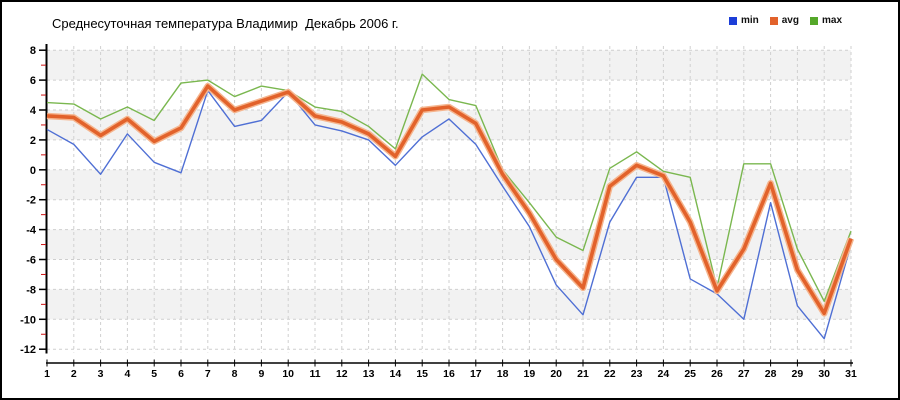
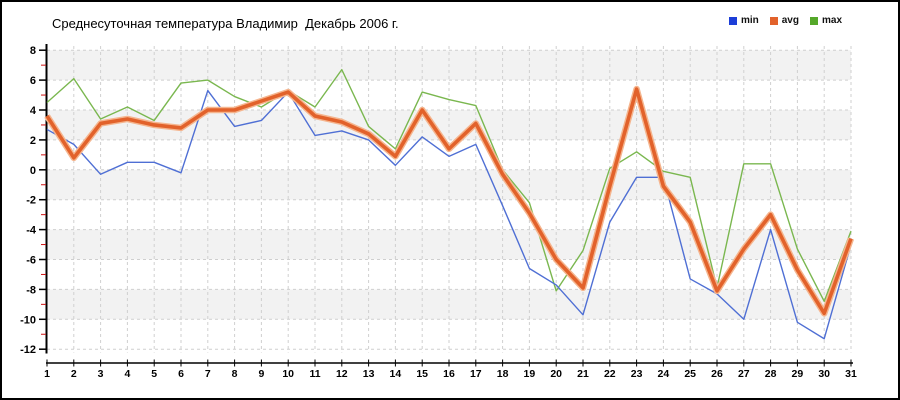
avg/2: 3.5 -> 0.8
max/2: 4.4 -> 6.1
avg/3: 2.3 -> 3.1
min/4: 2.4 -> 0.5
avg/5: 1.9 -> 3.0
avg/7: 5.6 -> 4.0
max/9: 5.6 -> 4.2
min/11: 3.0 -> 2.3
max/12: 3.9 -> 6.7
max/15: 6.4 -> 5.2
min/16: 3.4 -> 0.9
avg/16: 4.2 -> 1.4
min/18: -1.1 -> -2.4
min/19: -3.8 -> -6.6
max/20: -4.5 -> -8.1
avg/23: 0.3 -> 5.4
avg/24: -0.4 -> -1.1
min/28: -2.2 -> -4.0
avg/28: -0.9 -> -3.0
min/29: -9.1 -> -10.2
